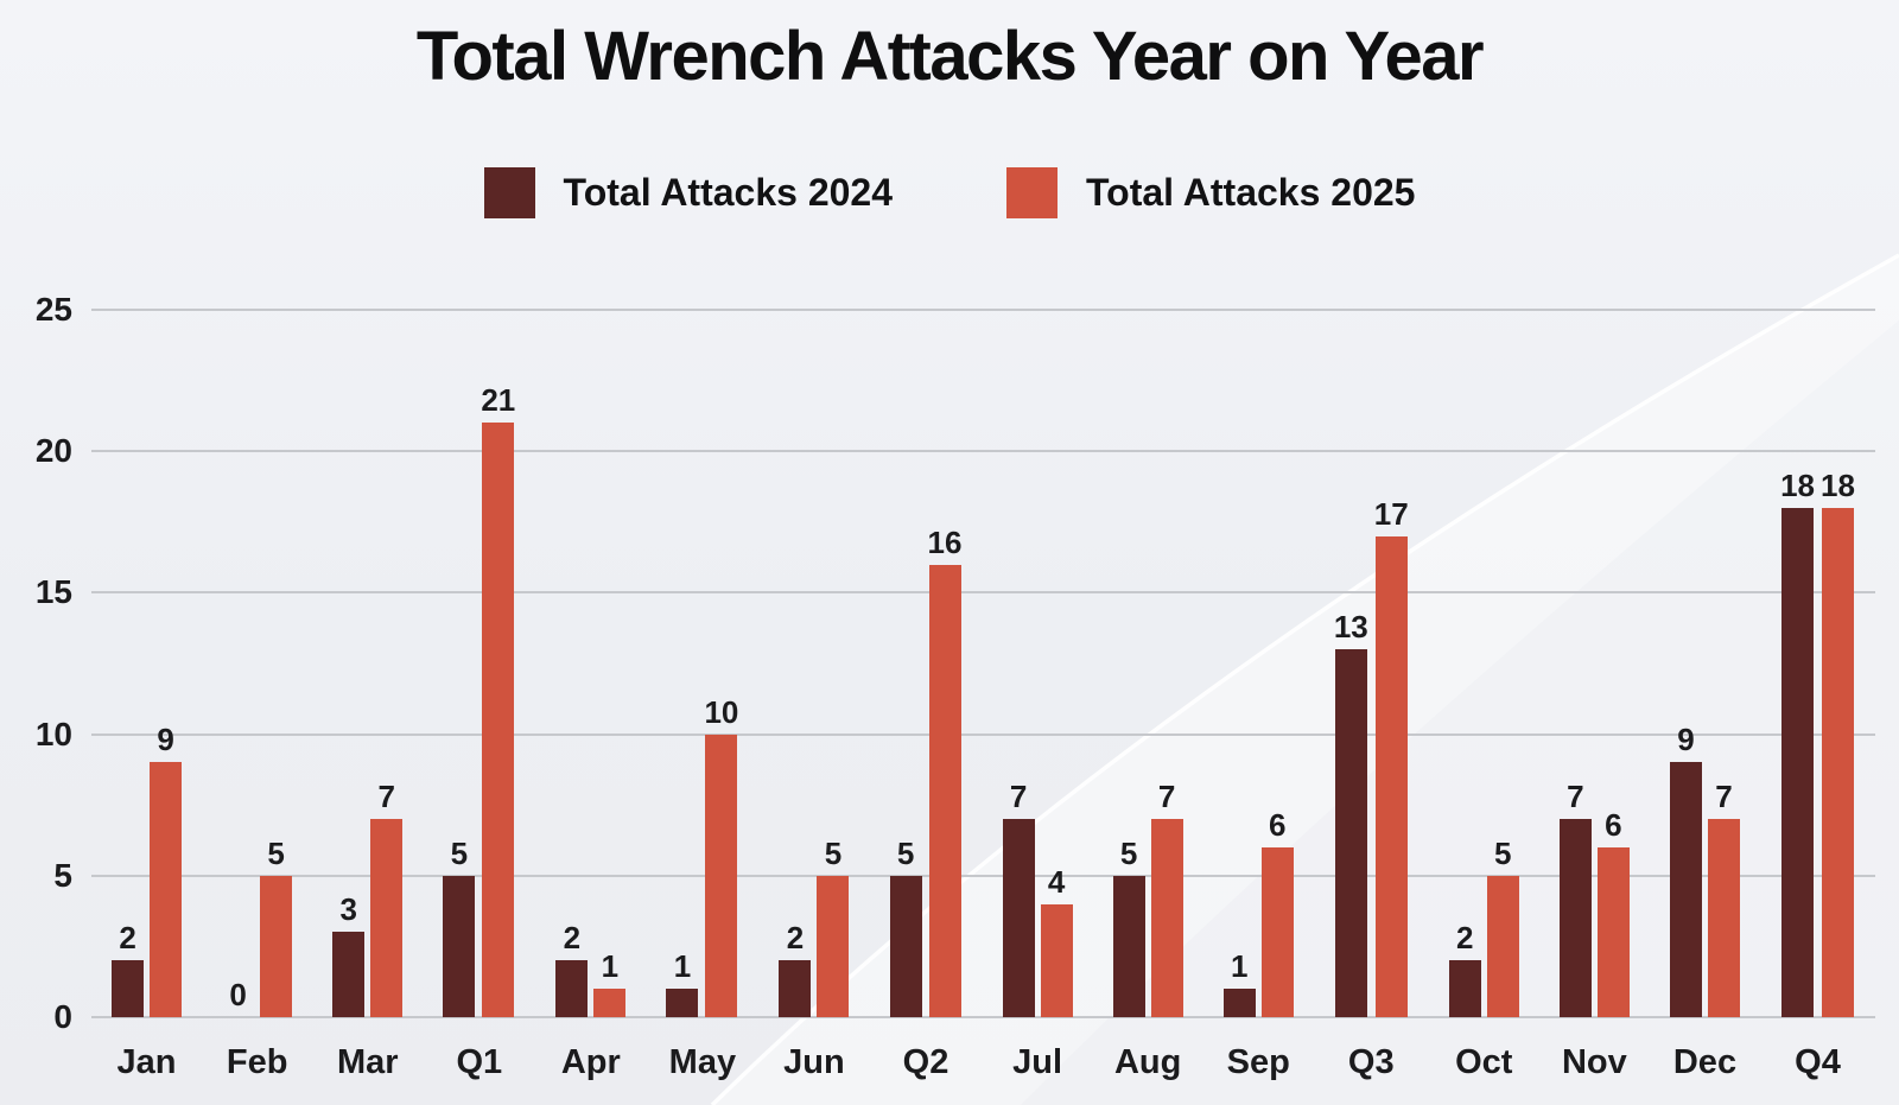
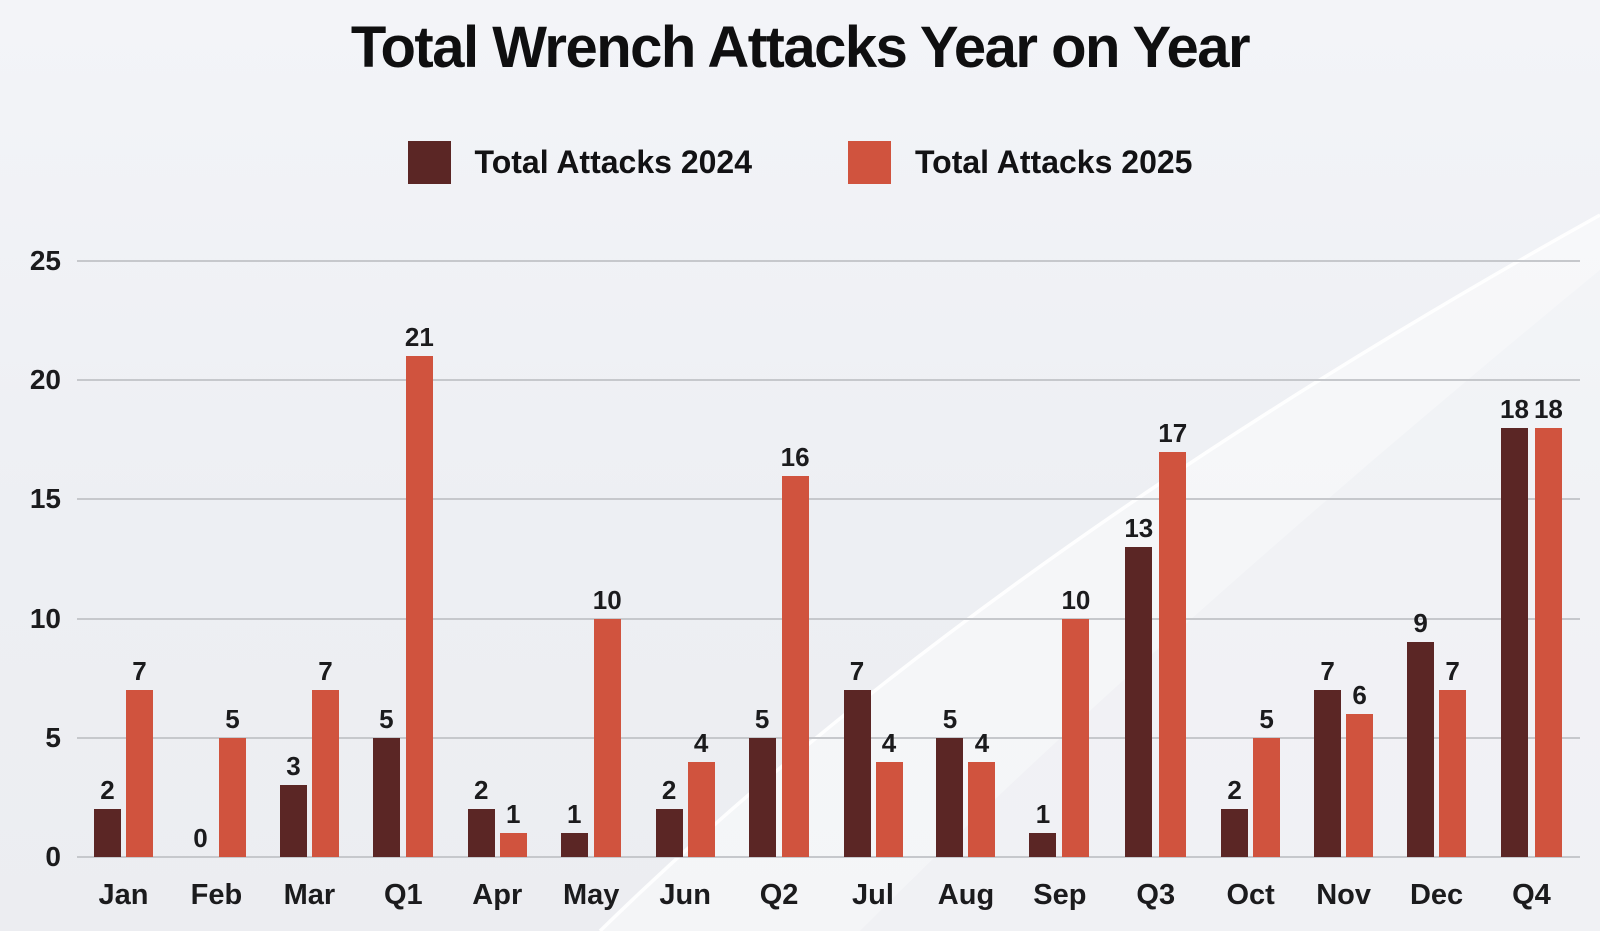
Total Attacks 2025/Jan: 9 -> 7
Total Attacks 2025/Jun: 5 -> 4
Total Attacks 2025/Aug: 7 -> 4
Total Attacks 2025/Sep: 6 -> 10
